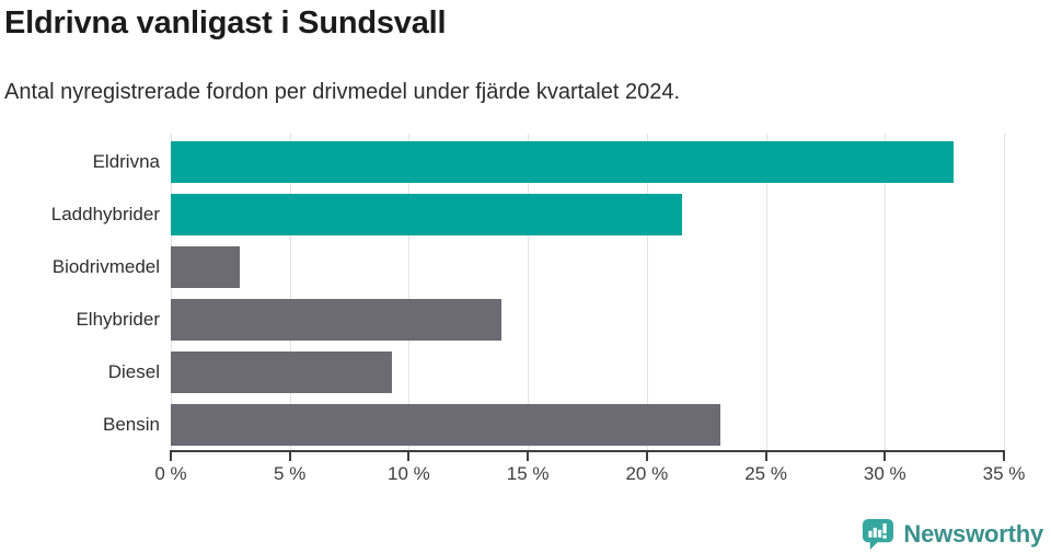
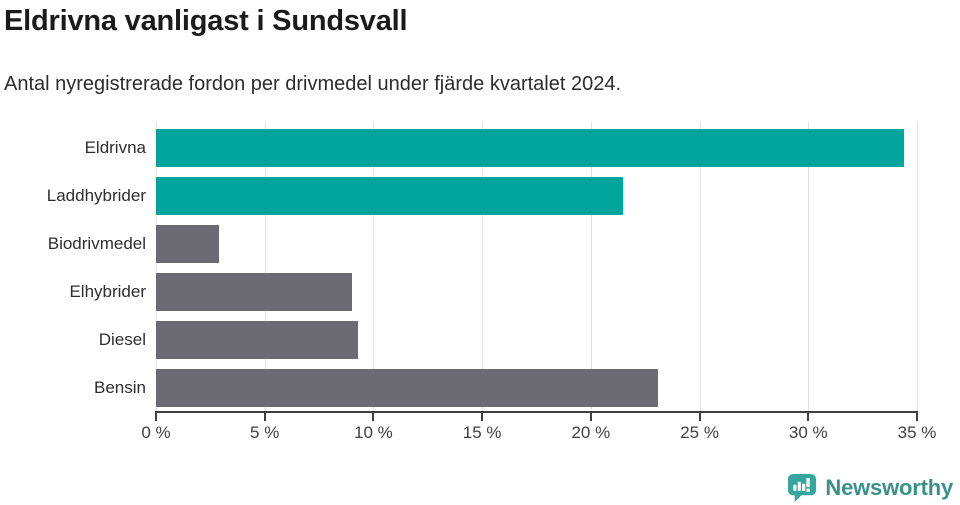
Eldrivna: 32.9% -> 34.4%
Elhybrider: 13.9% -> 9.0%
